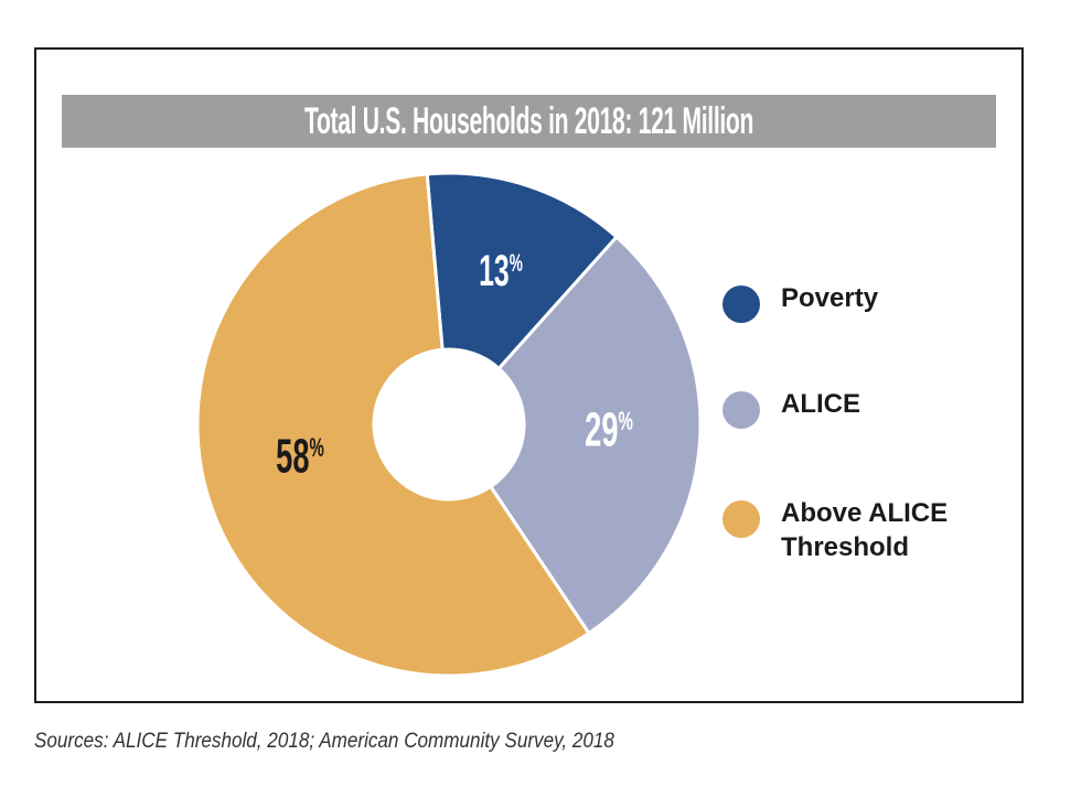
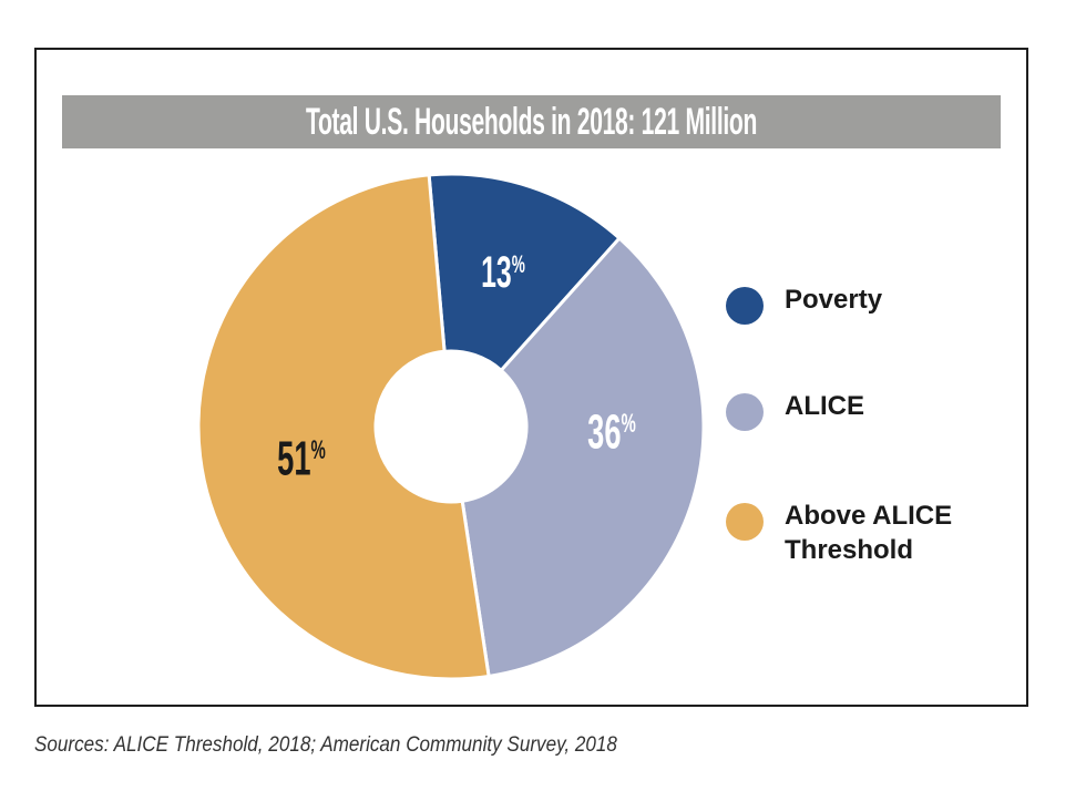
ALICE: 29 -> 36
Above ALICE Threshold: 58 -> 51
